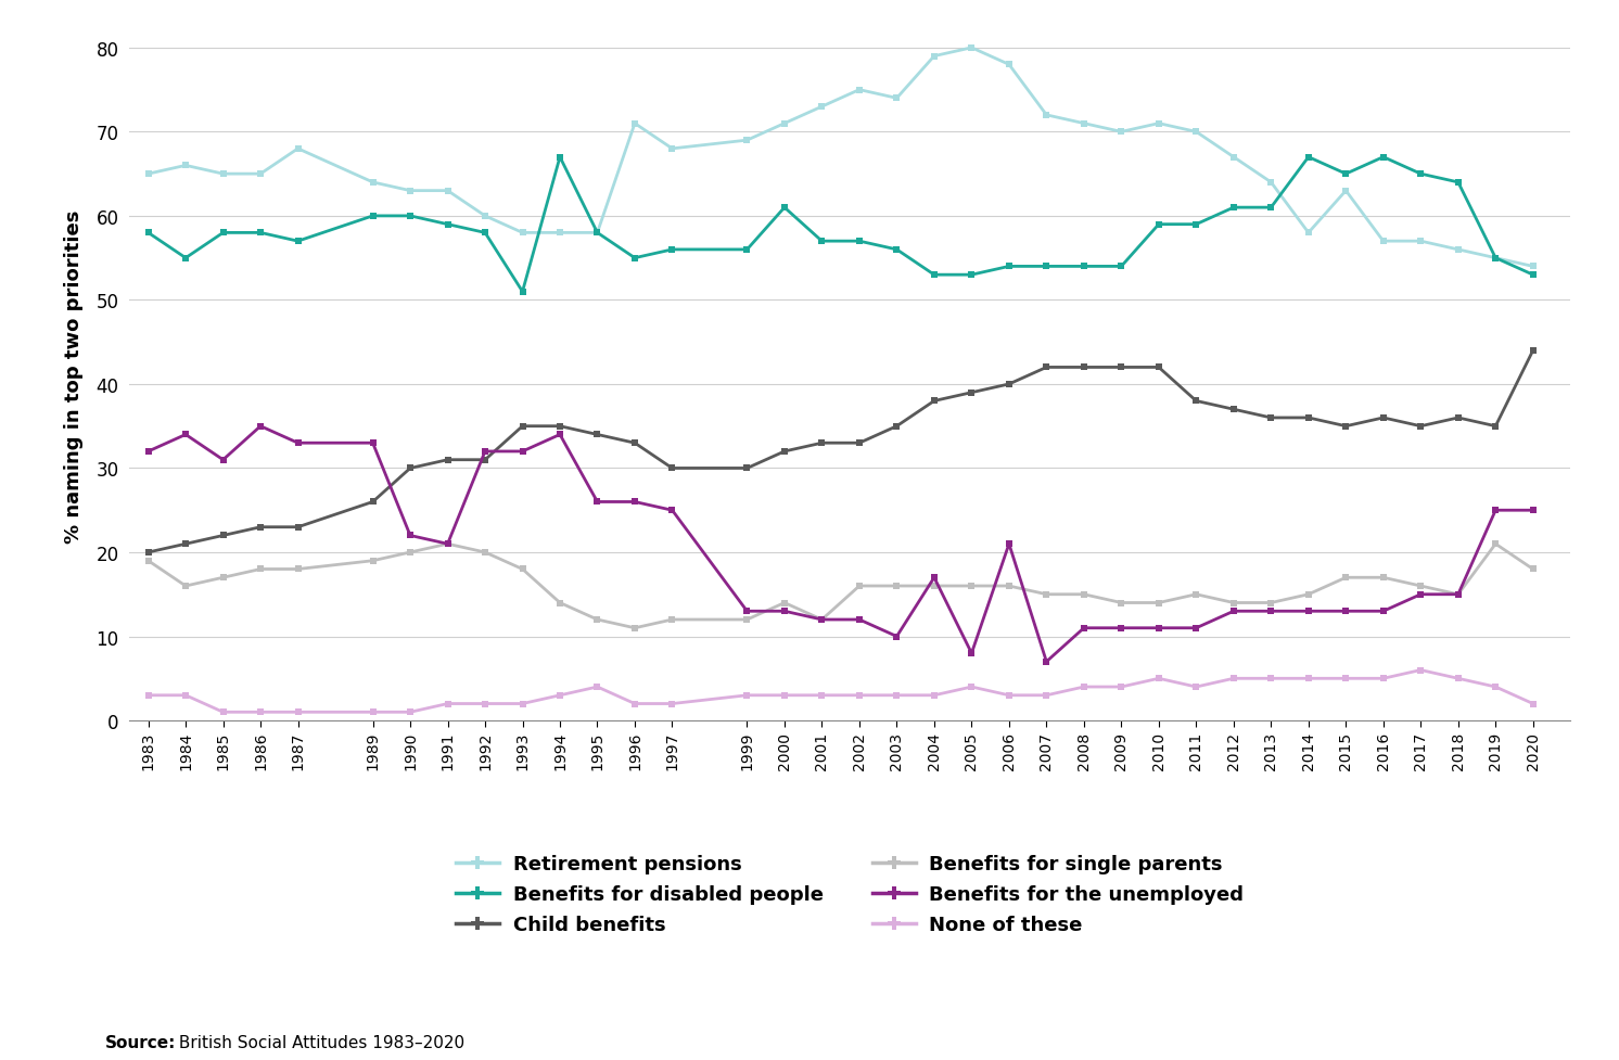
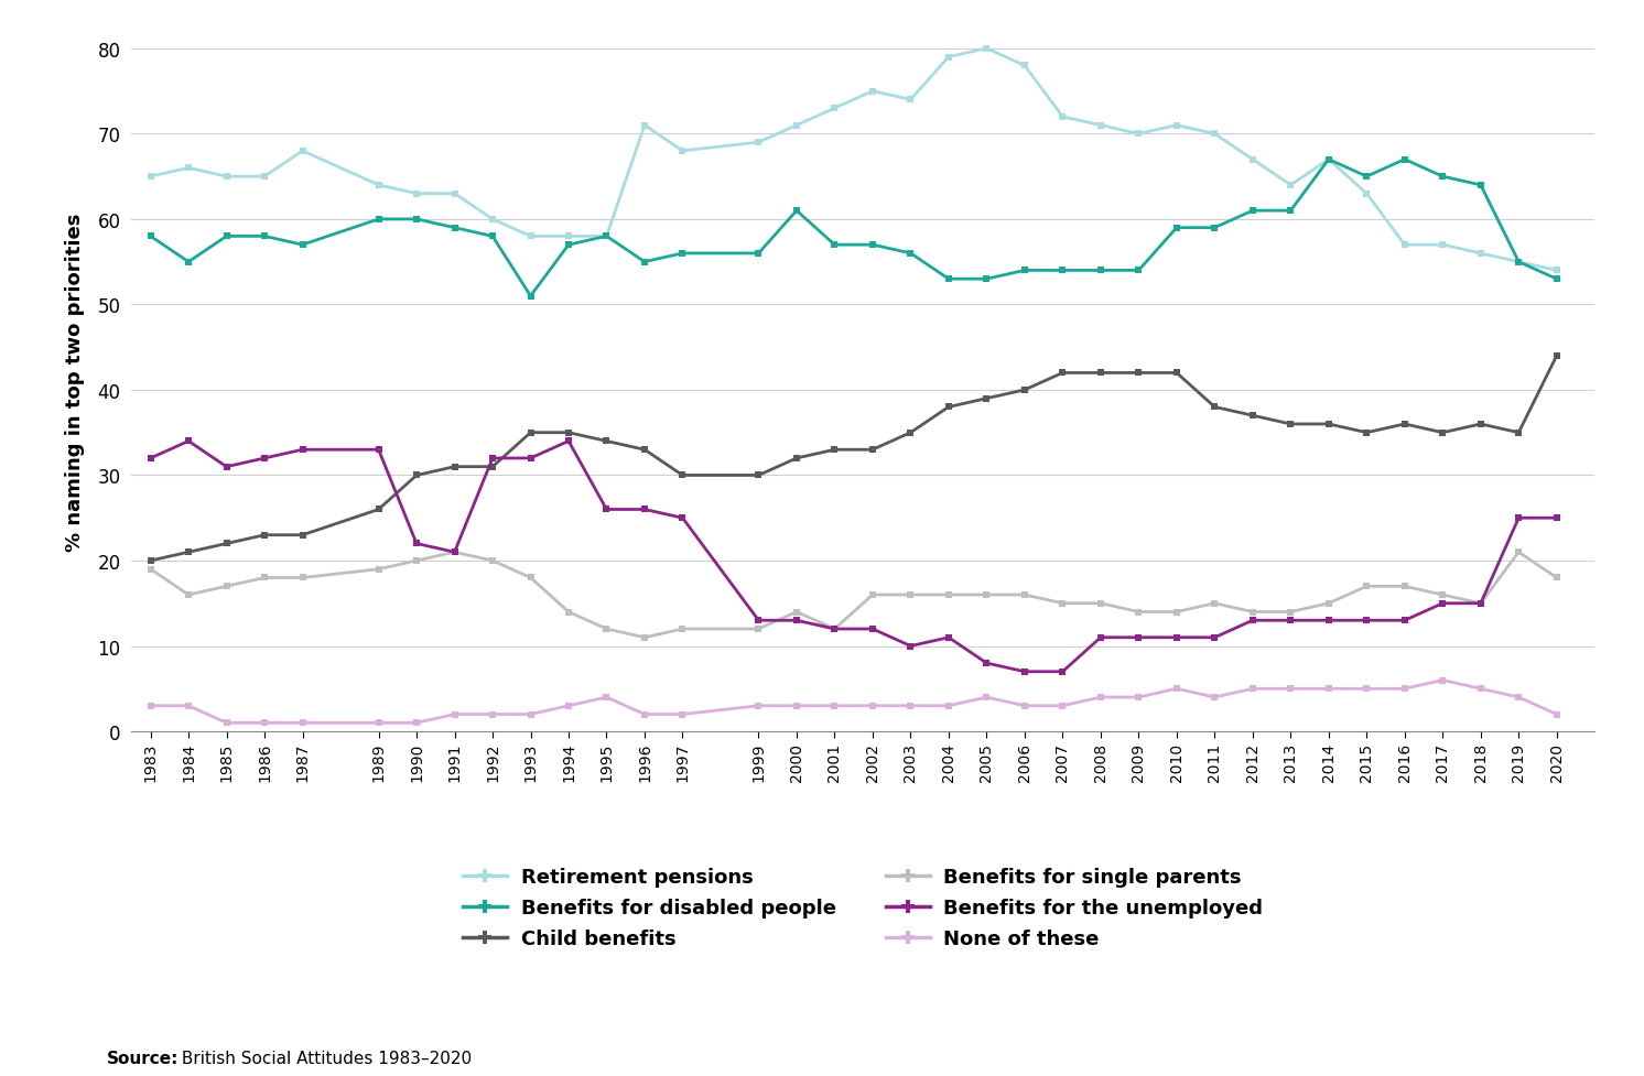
Benefits for the unemployed/1986: 35 -> 32
Benefits for disabled people/1994: 67 -> 57
Benefits for the unemployed/2004: 17 -> 11
Benefits for the unemployed/2006: 21 -> 7
Retirement pensions/2014: 58 -> 67
